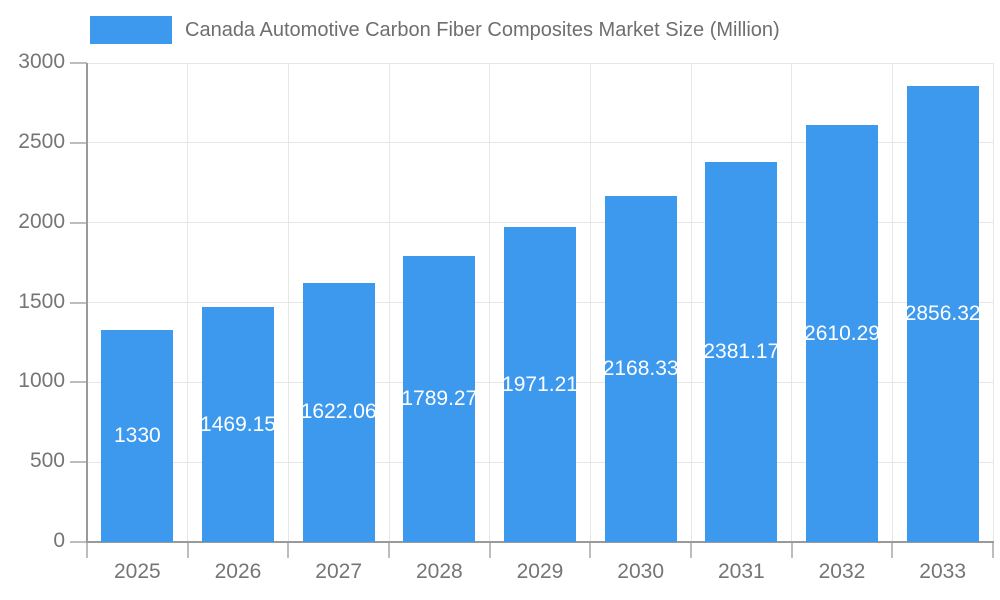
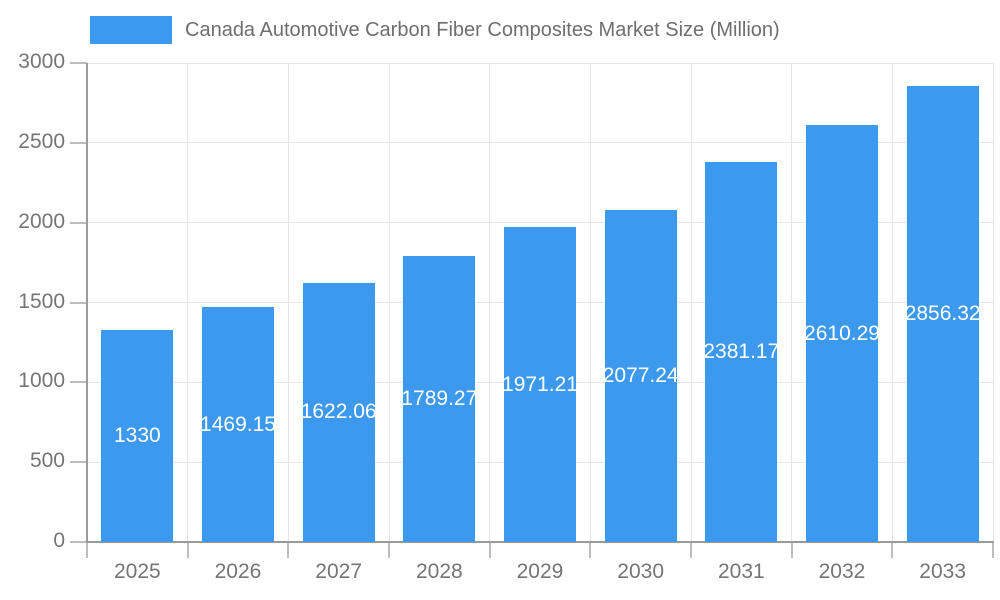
2030: 2168.33 -> 2077.24
